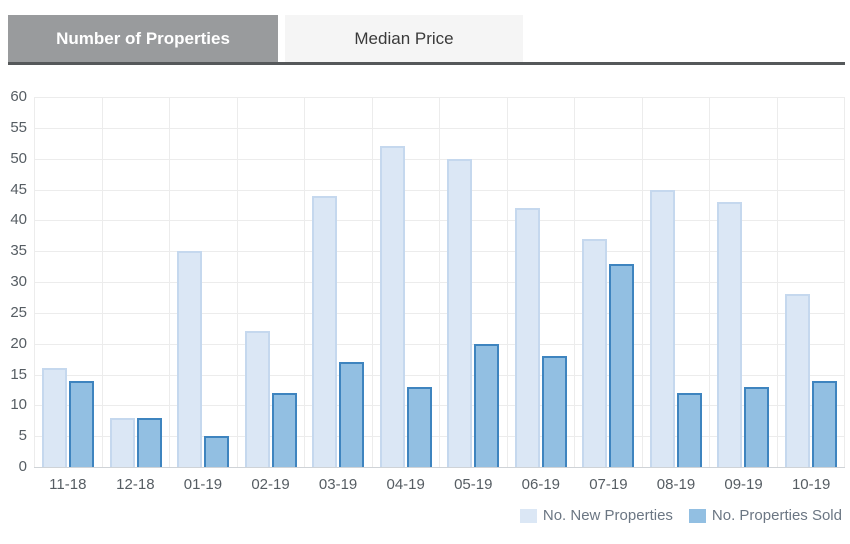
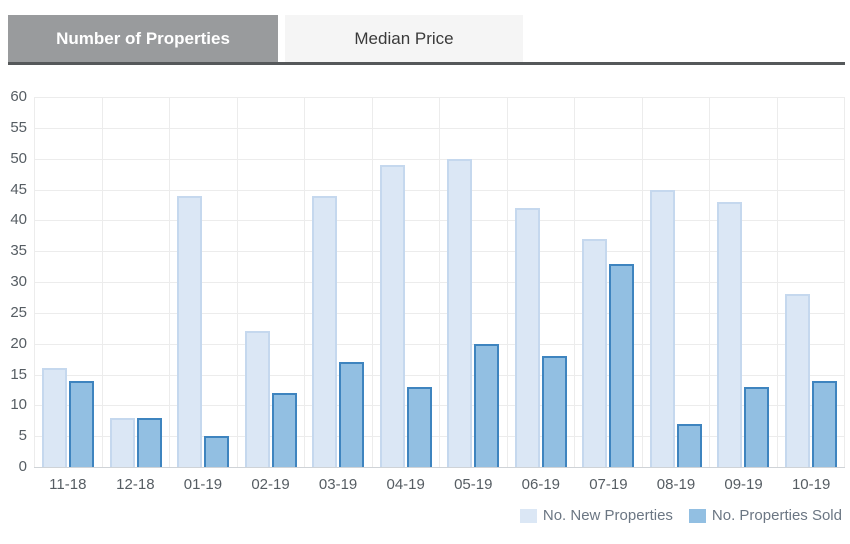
No. New Properties/01-19: 35 -> 44
No. New Properties/04-19: 52 -> 49
No. Properties Sold/08-19: 12 -> 7
